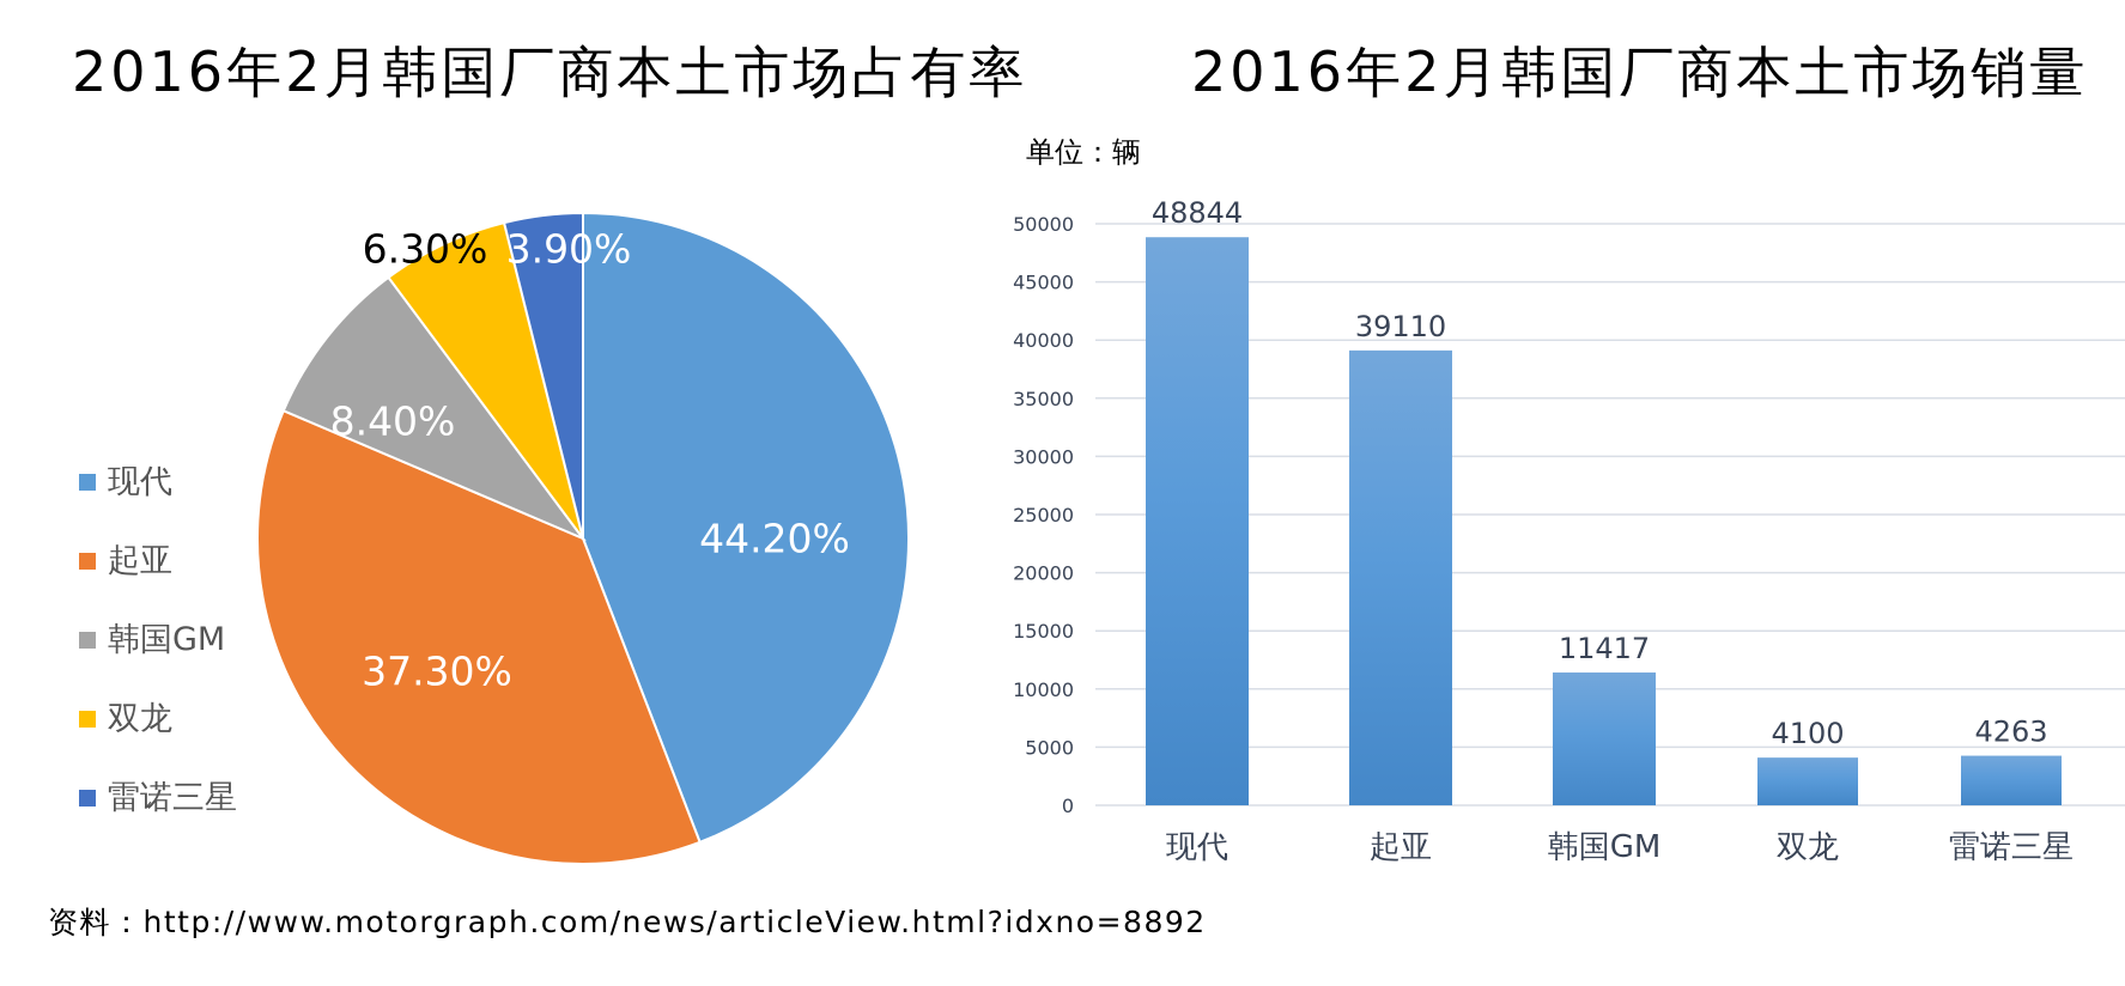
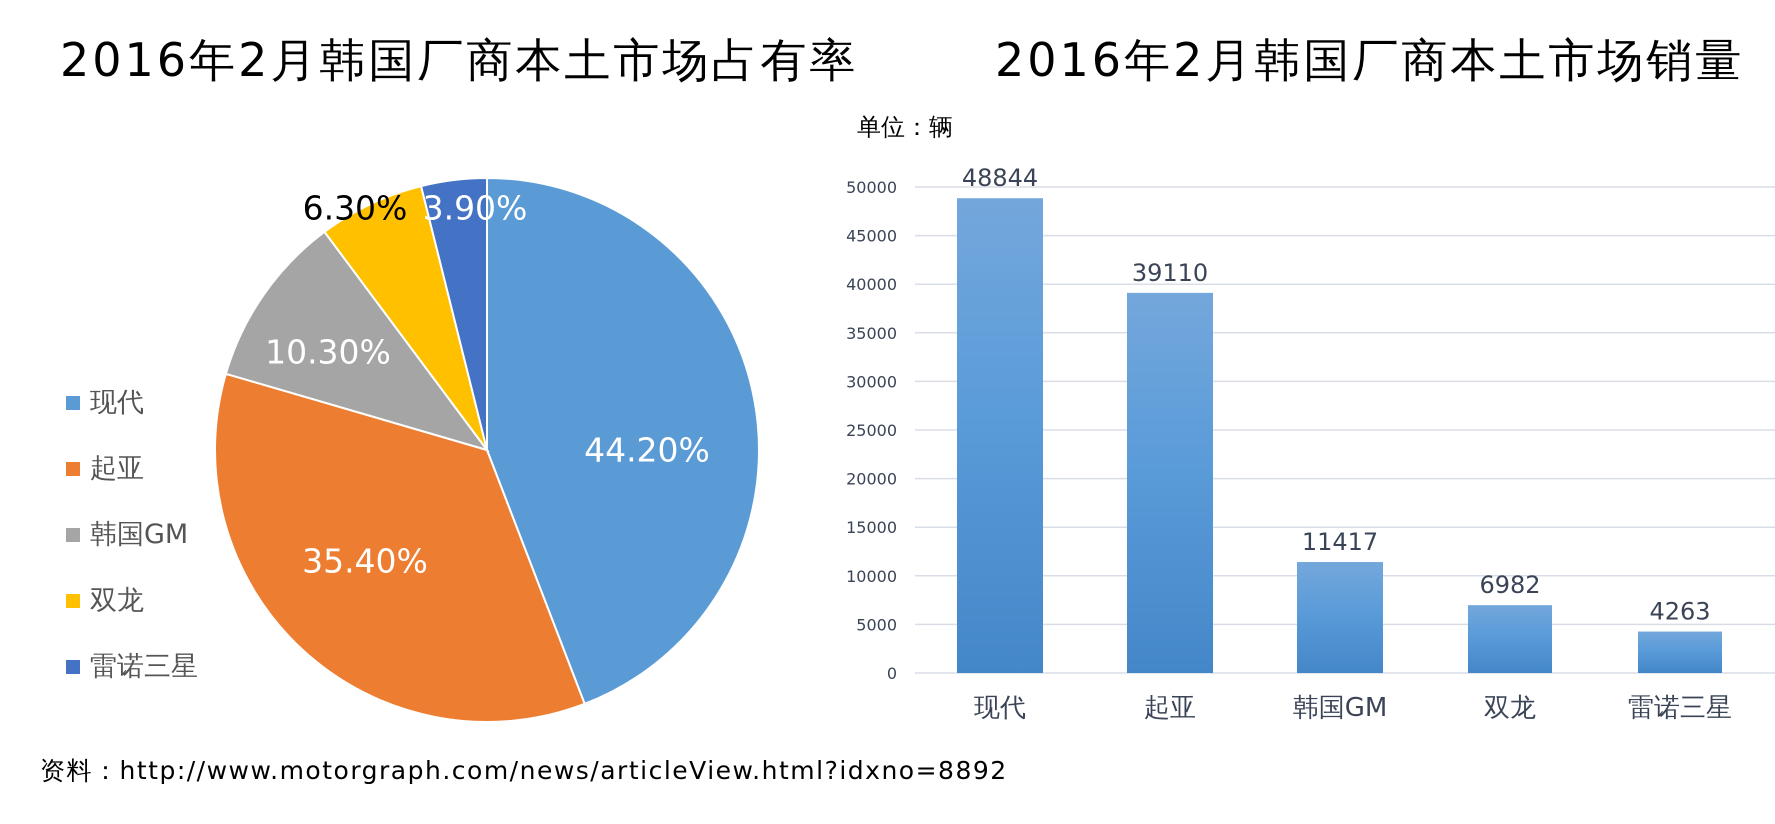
2016年2月韩国厂商本土市场占有率/起亚: 37.30% -> 35.40%
2016年2月韩国厂商本土市场占有率/韩国GM: 8.40% -> 10.30%
2016年2月韩国厂商本土市场销量/双龙: 4100 -> 6982
